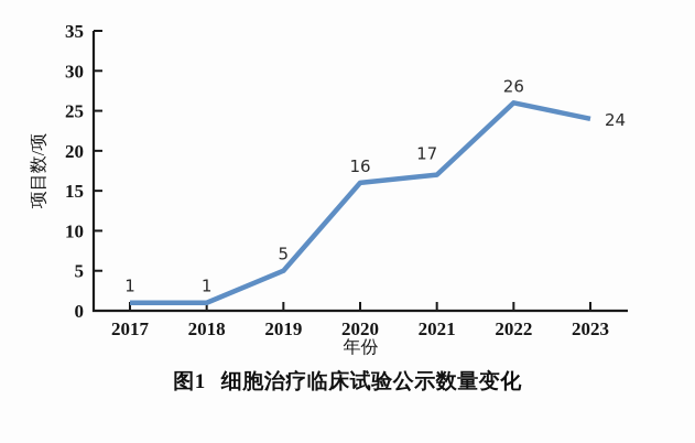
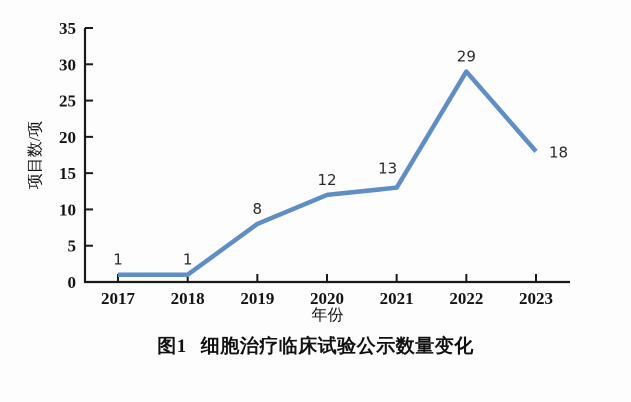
2019: 5 -> 8
2020: 16 -> 12
2021: 17 -> 13
2022: 26 -> 29
2023: 24 -> 18
